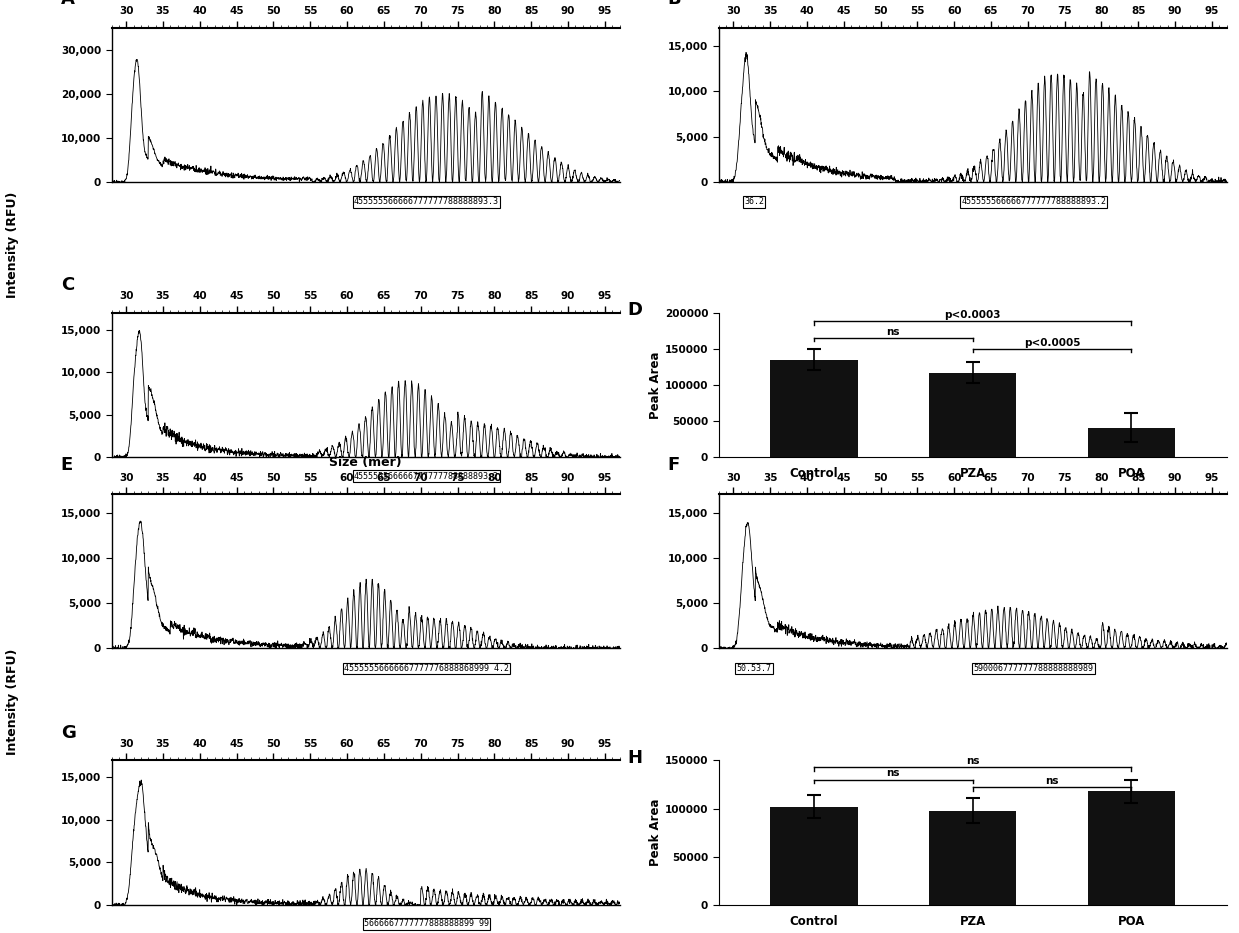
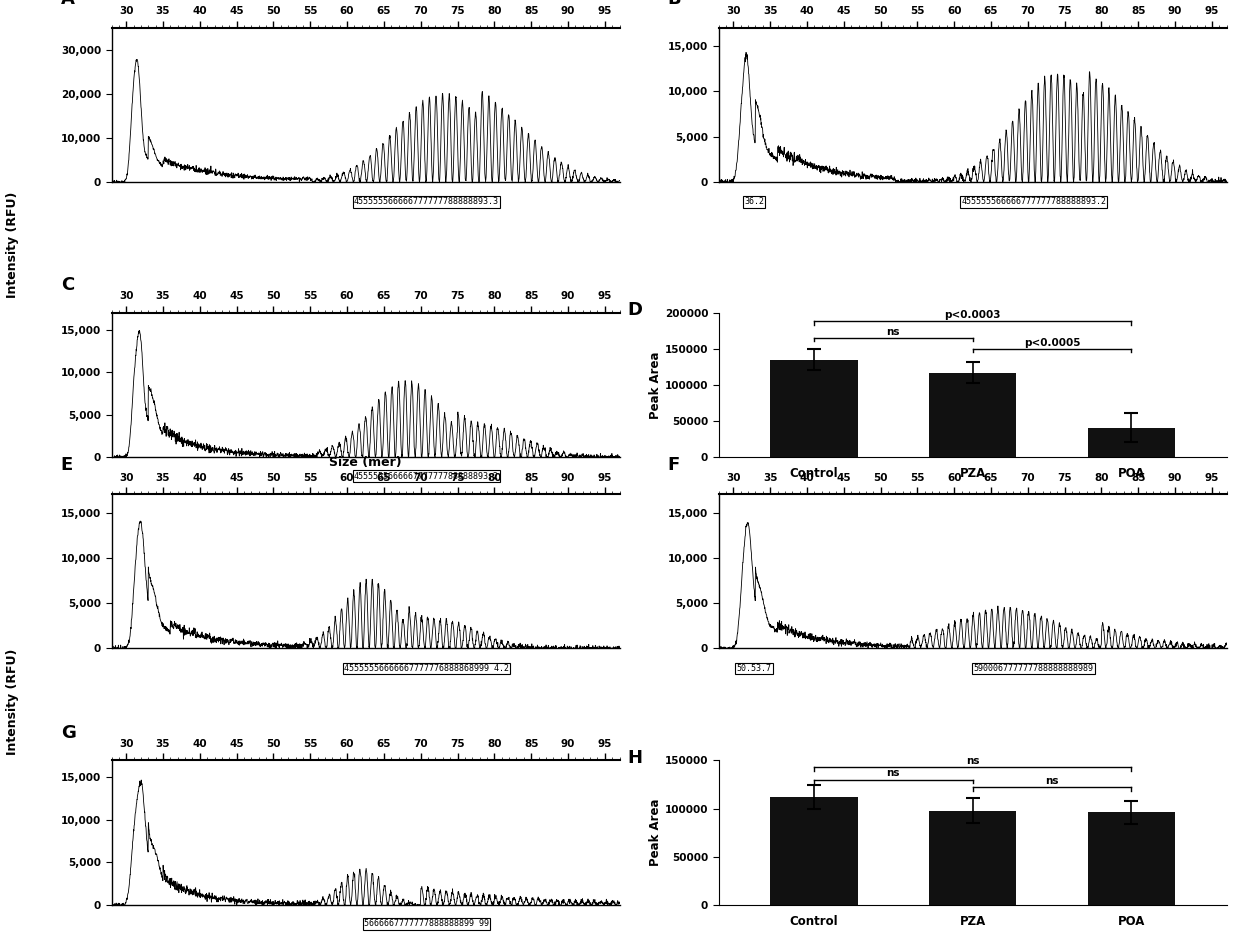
Control: 102000 -> 112000
POA: 118000 -> 96000
